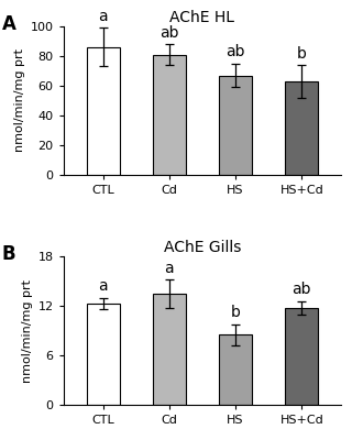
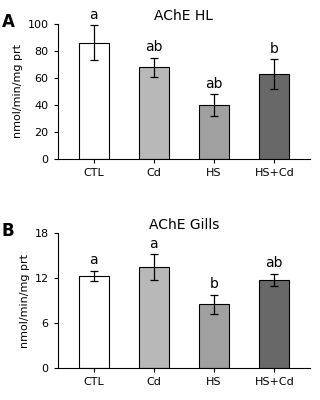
AChE HL/Cd: 81 -> 68
AChE HL/HS: 67 -> 40
